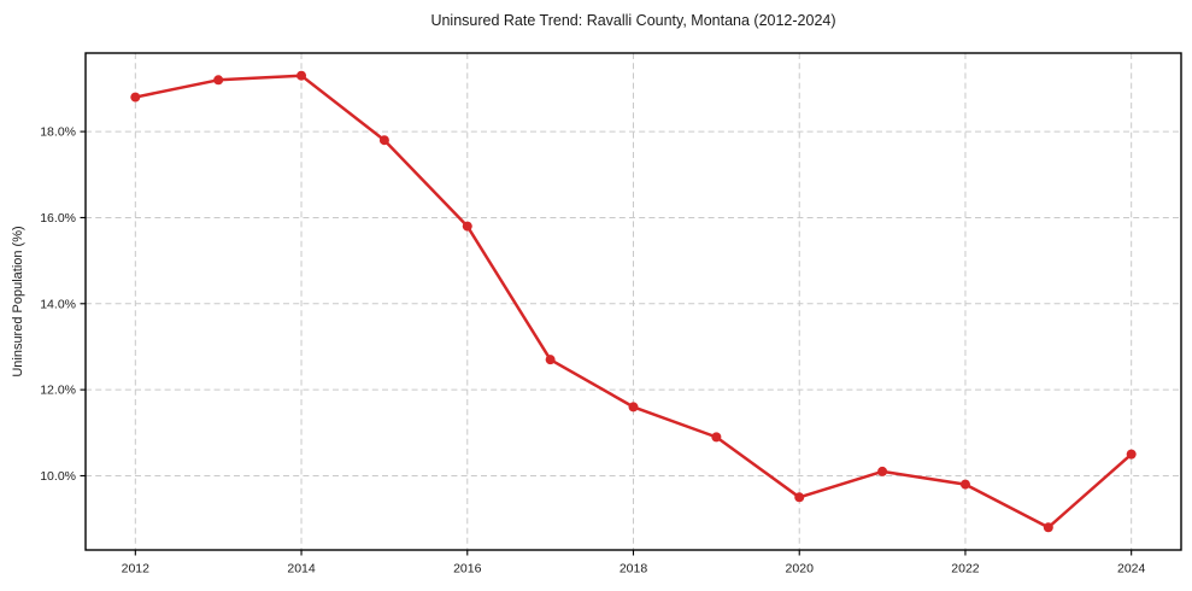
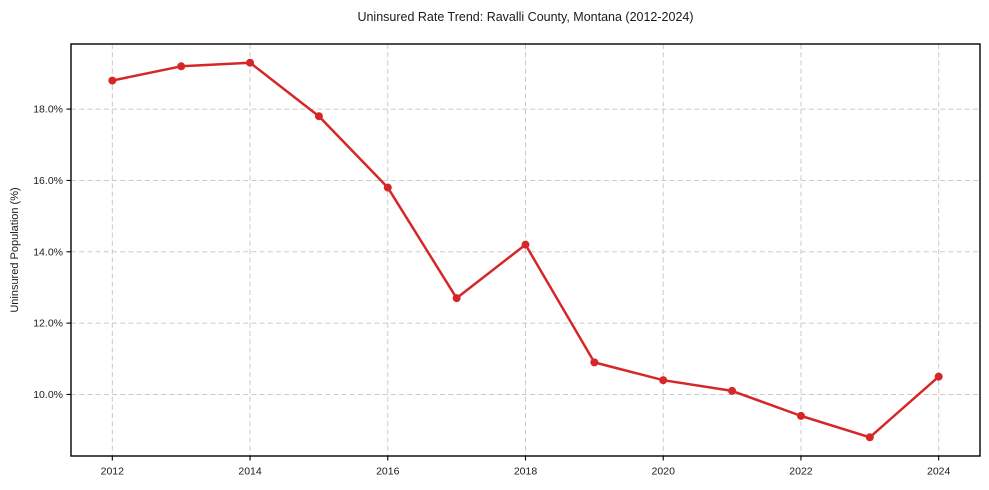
2018: 11.6% -> 14.2%
2020: 9.5% -> 10.4%
2022: 9.8% -> 9.4%
